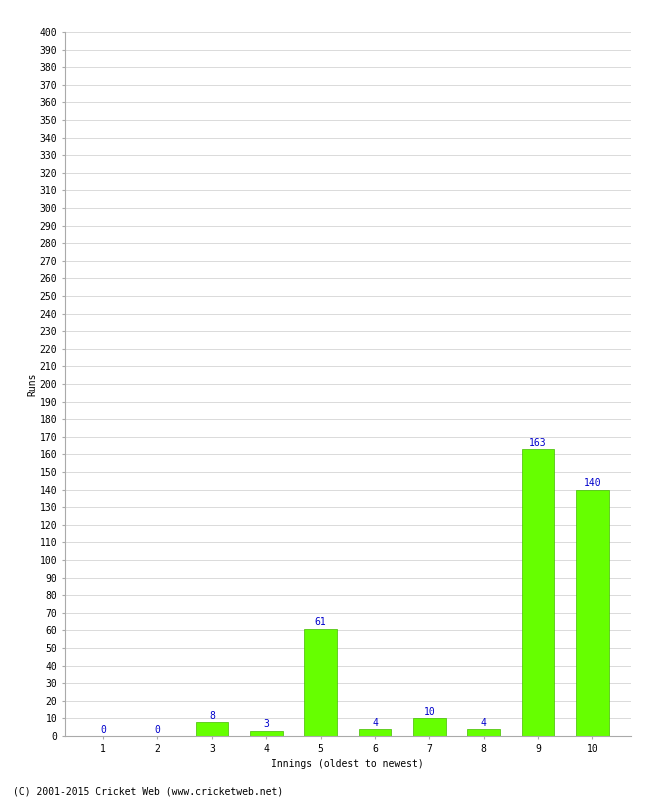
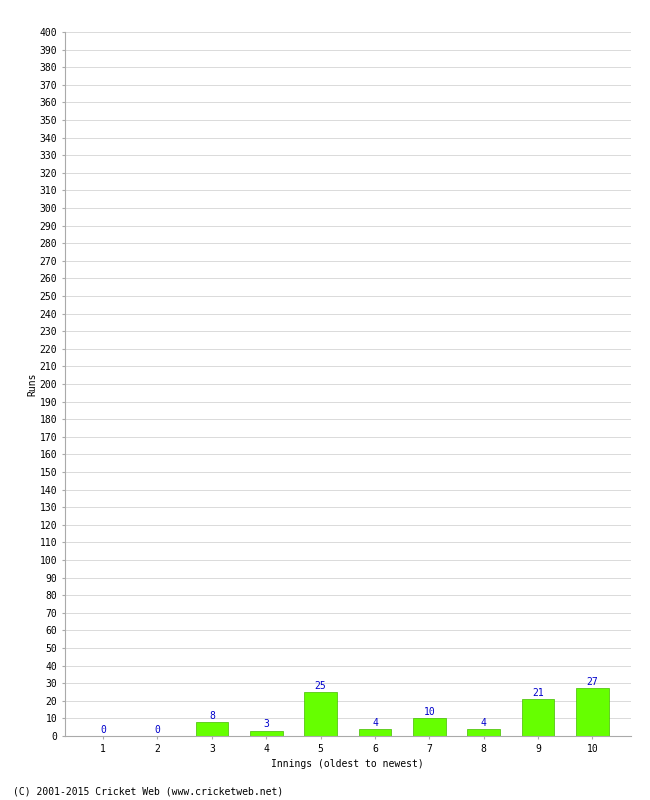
5: 61 -> 25
9: 163 -> 21
10: 140 -> 27
